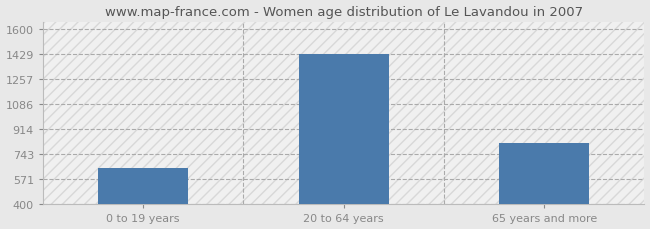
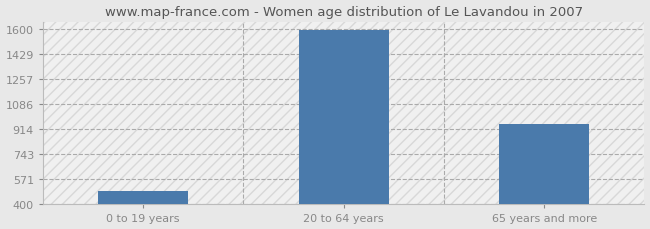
0 to 19 years: 650 -> 490
20 to 64 years: 1430 -> 1590
65 years and more: 820 -> 950
